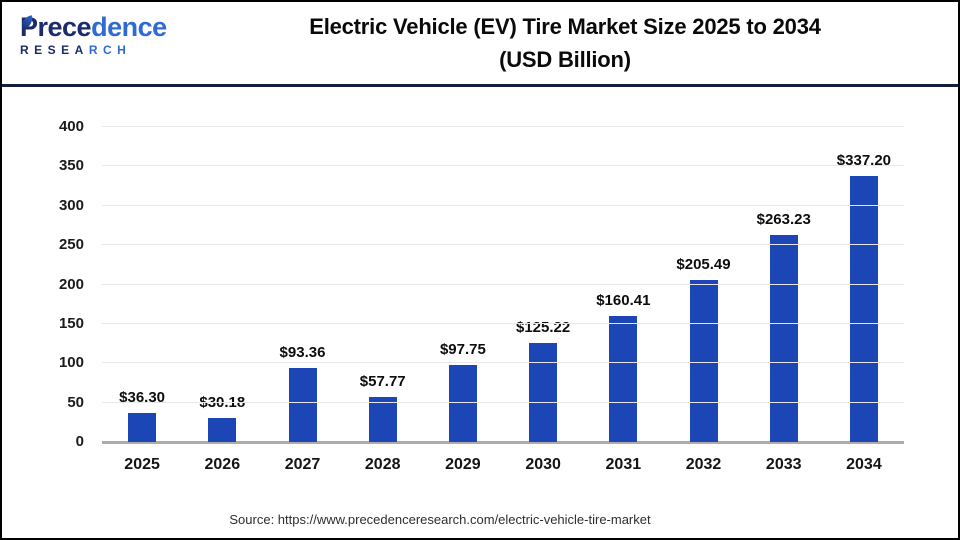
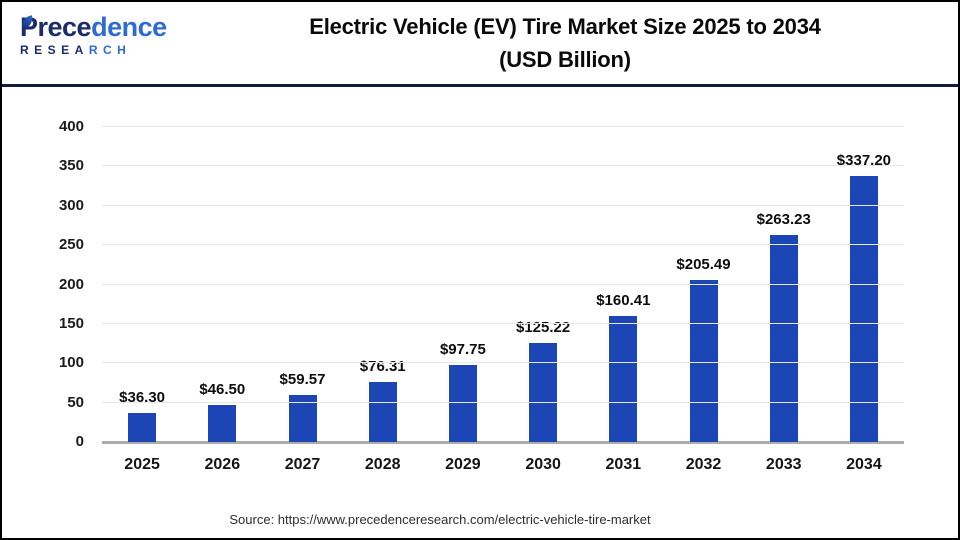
2026: $30.18 -> $46.50
2027: $93.36 -> $59.57
2028: $57.77 -> $76.31
